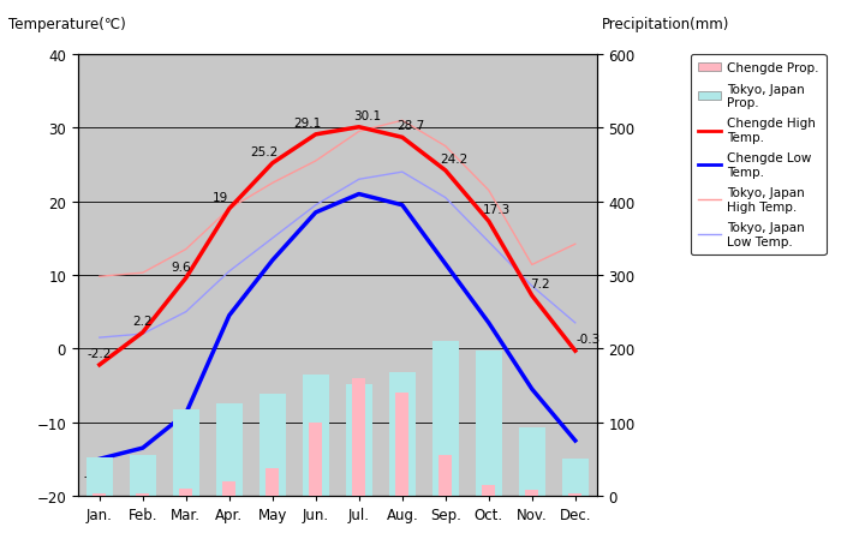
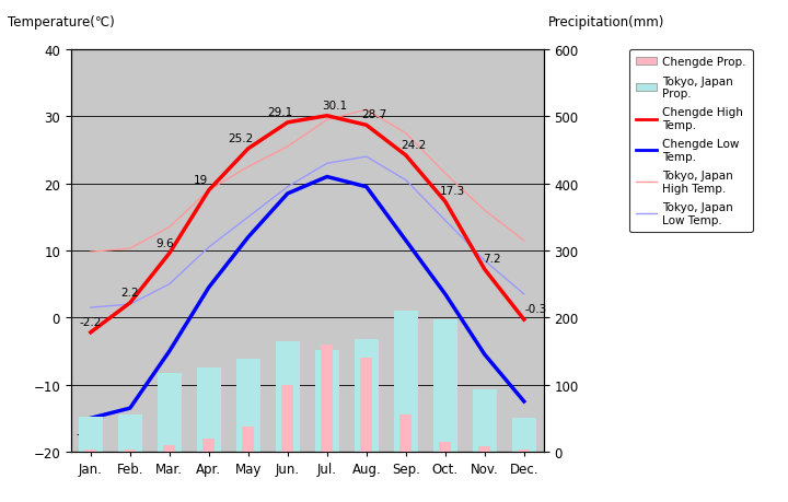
Chengde Low Temp./Mar.: -8.8 -> -5.0
Tokyo, Japan High Temp./Nov.: 11.4 -> 16.0
Tokyo, Japan High Temp./Dec.: 14.2 -> 11.5
